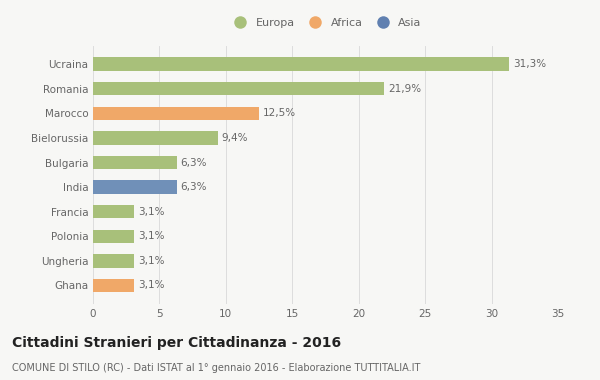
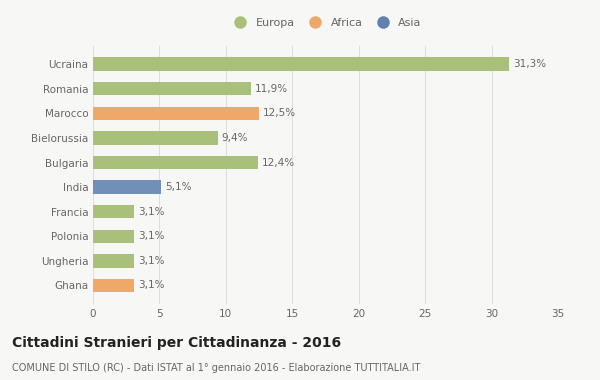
Romania: 21,9% -> 11,9%
Bulgaria: 6,3% -> 12,4%
India: 6,3% -> 5,1%
